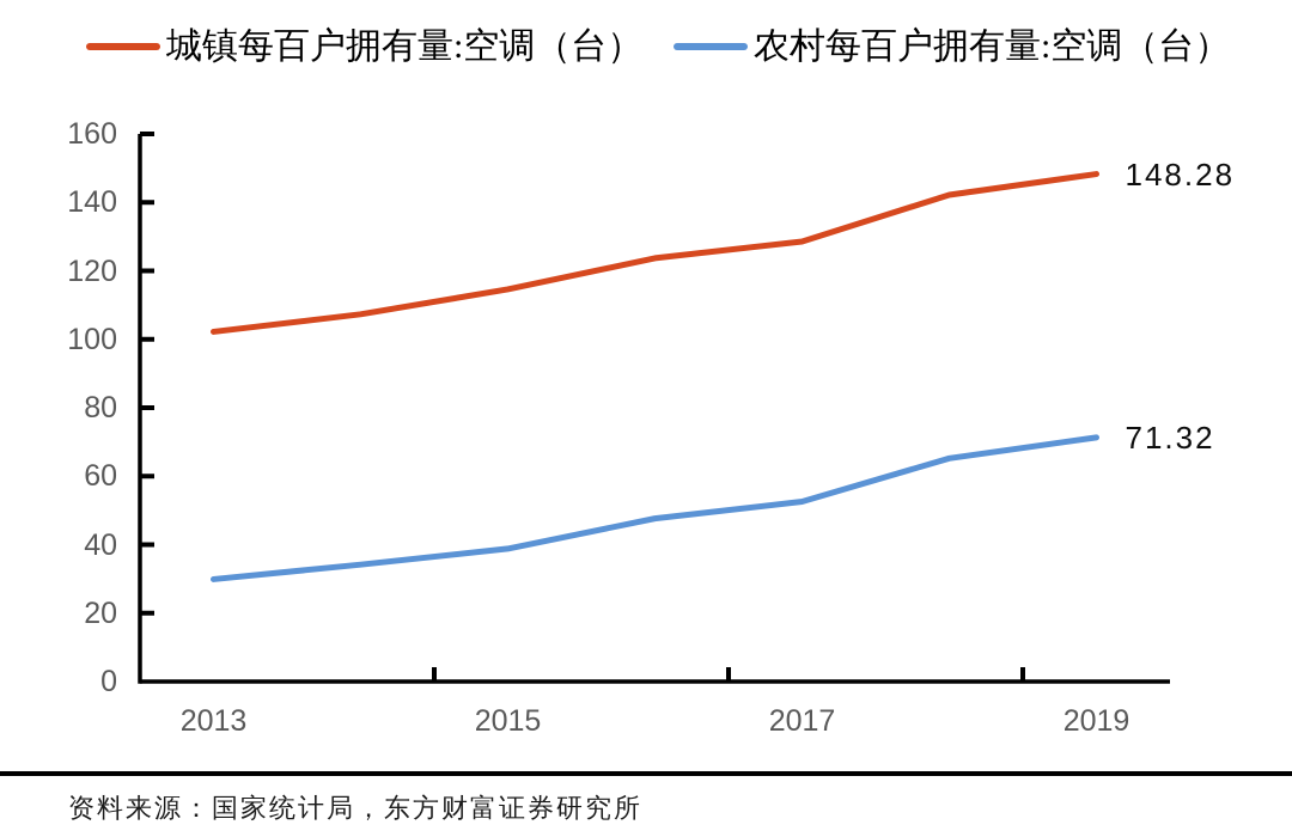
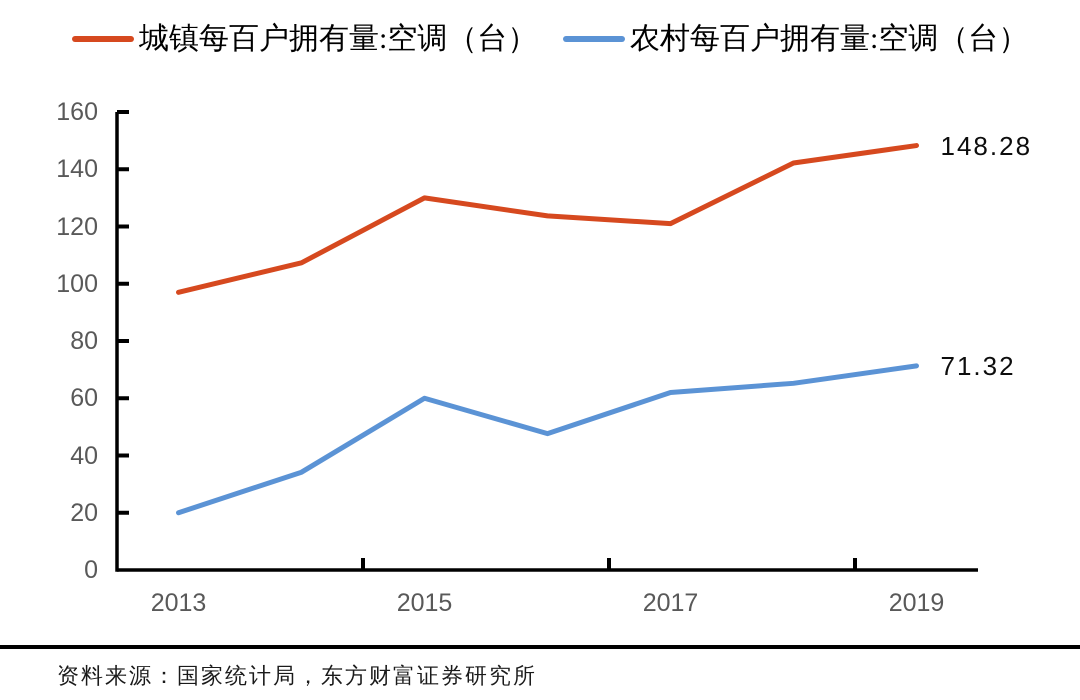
城镇每百户拥有量:空调（台）/2013: 102 -> 97
农村每百户拥有量:空调（台）/2013: 30 -> 20
城镇每百户拥有量:空调（台）/2015: 115 -> 130
农村每百户拥有量:空调（台）/2015: 39 -> 60
城镇每百户拥有量:空调（台）/2017: 129 -> 121
农村每百户拥有量:空调（台）/2017: 53 -> 62
